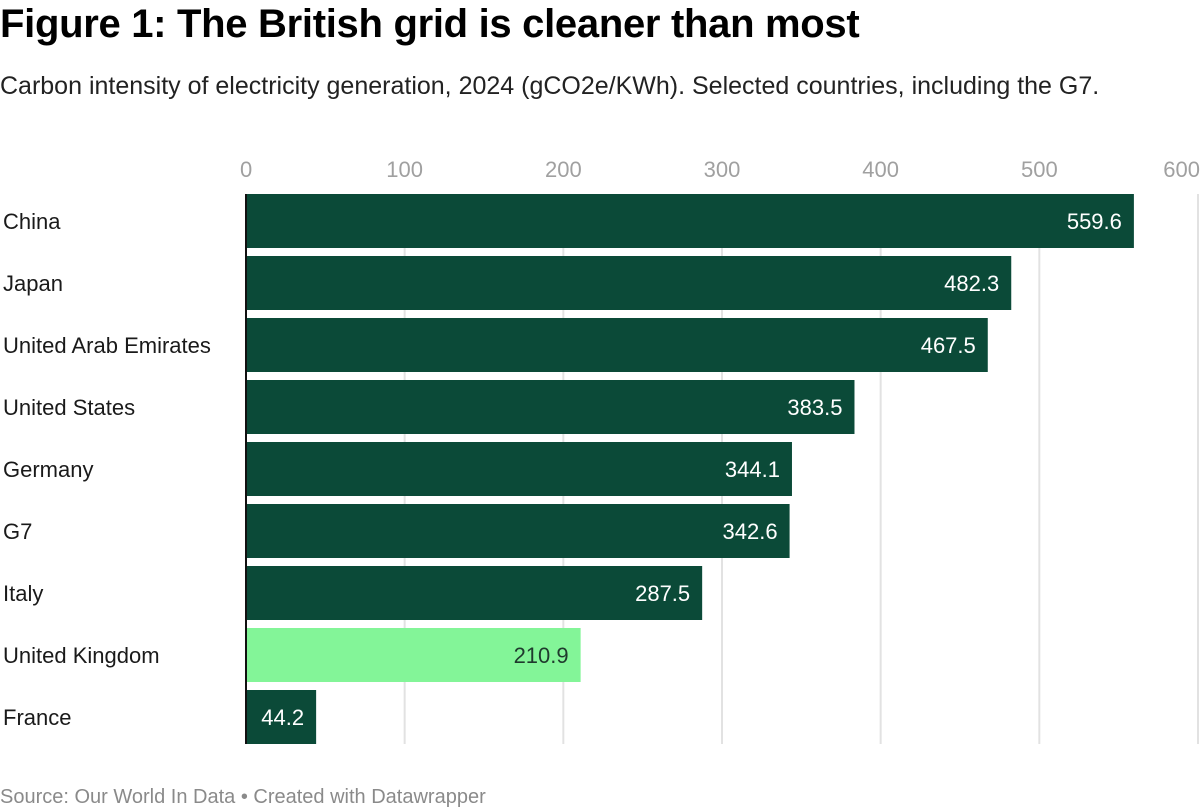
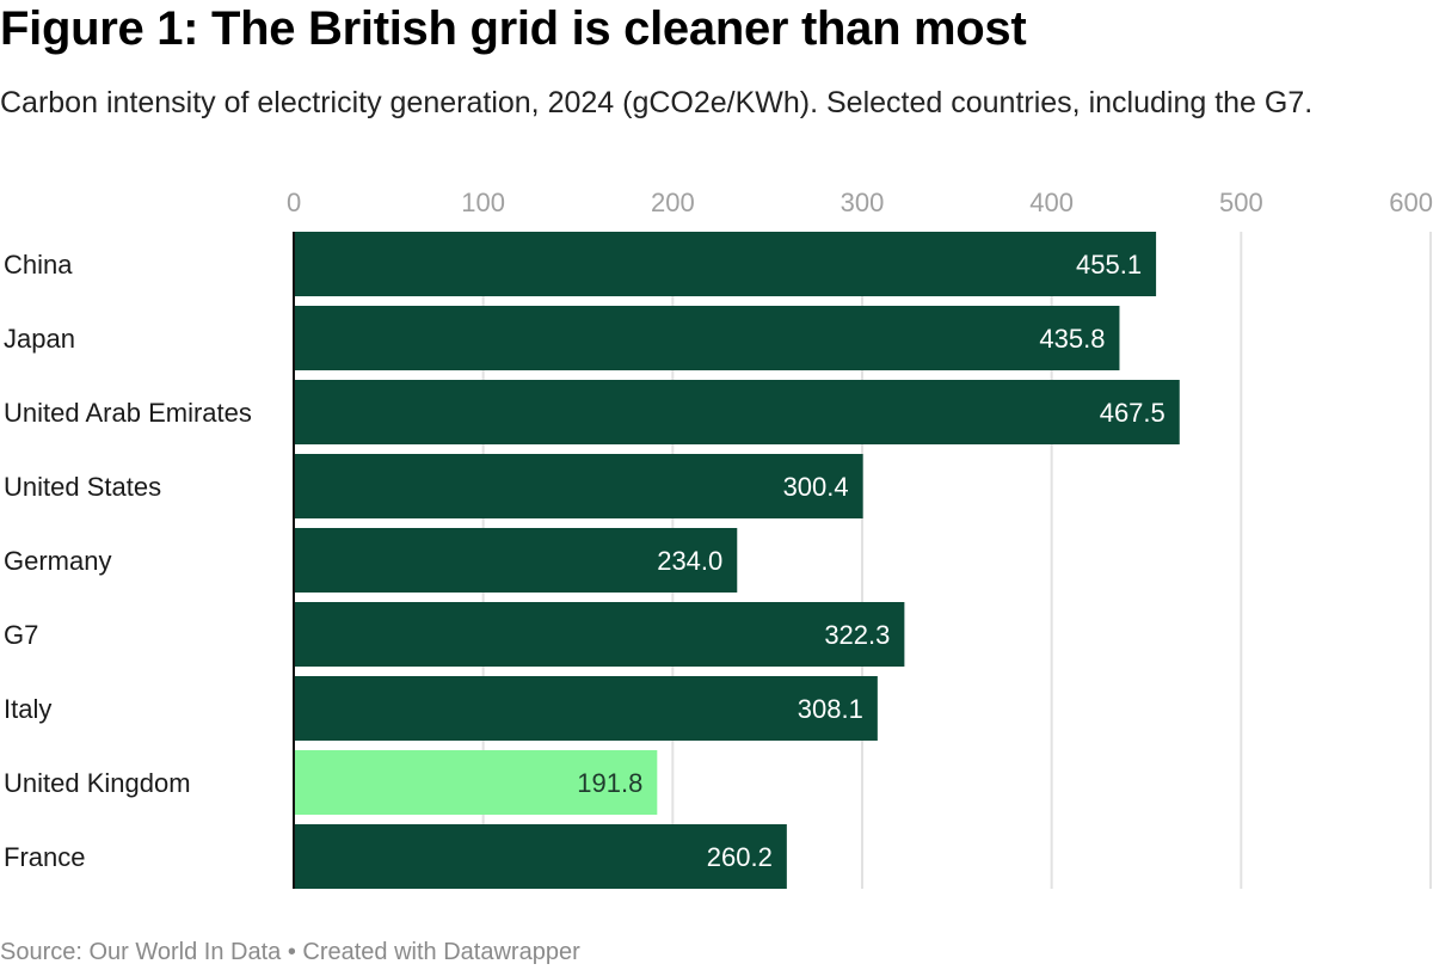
China: 559.6 -> 455.1
Japan: 482.3 -> 435.8
United States: 383.5 -> 300.4
Germany: 344.1 -> 234.0
G7: 342.6 -> 322.3
Italy: 287.5 -> 308.1
United Kingdom: 210.9 -> 191.8
France: 44.2 -> 260.2
